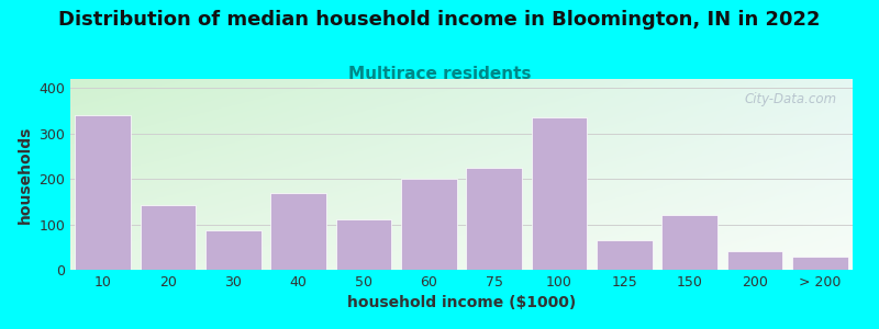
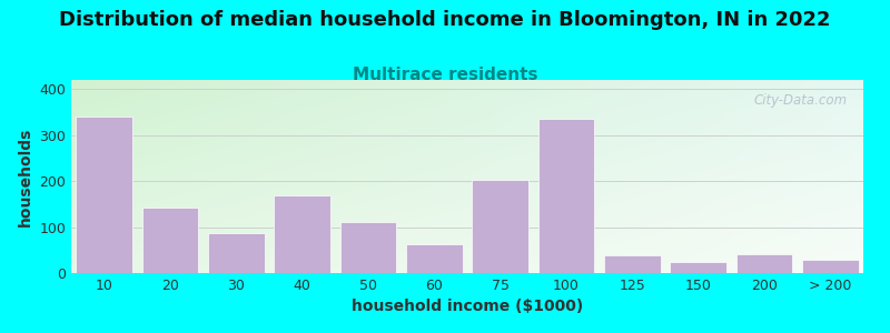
60: 200 -> 62
75: 225 -> 203
125: 65 -> 38
150: 120 -> 25
